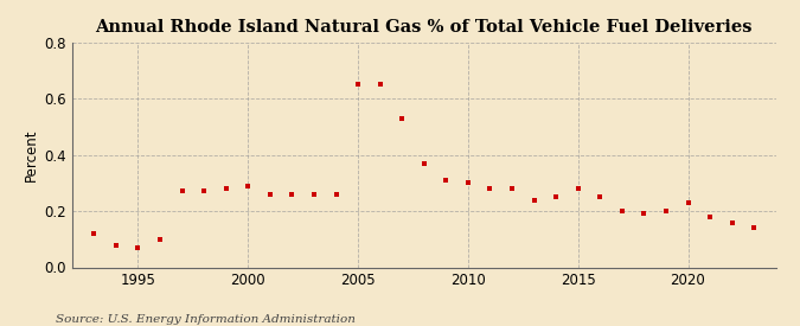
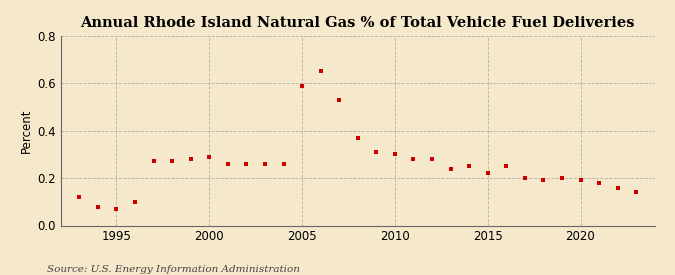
2005: 0.65 -> 0.59
2015: 0.28 -> 0.22
2020: 0.23 -> 0.19
